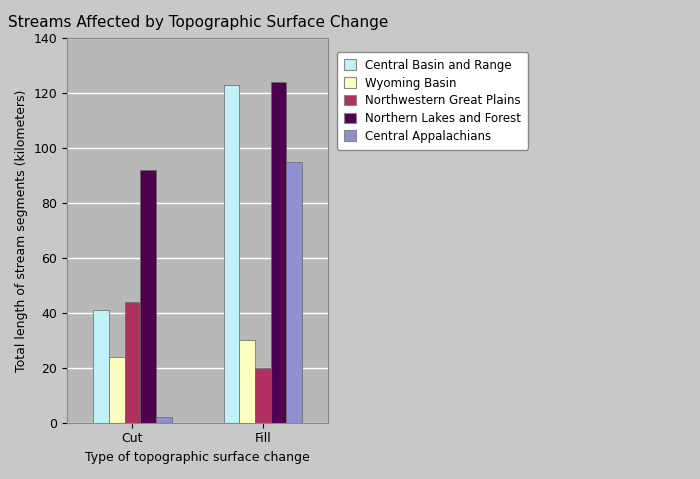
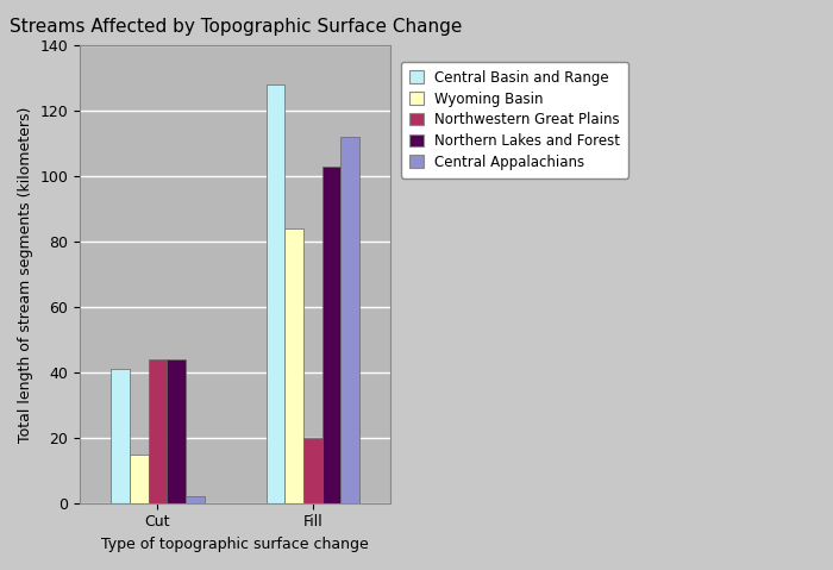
Wyoming Basin/Cut: 24 -> 15
Northern Lakes and Forest/Cut: 92 -> 44
Central Basin and Range/Fill: 123 -> 128
Wyoming Basin/Fill: 30 -> 84
Northern Lakes and Forest/Fill: 124 -> 103
Central Appalachians/Fill: 95 -> 112
